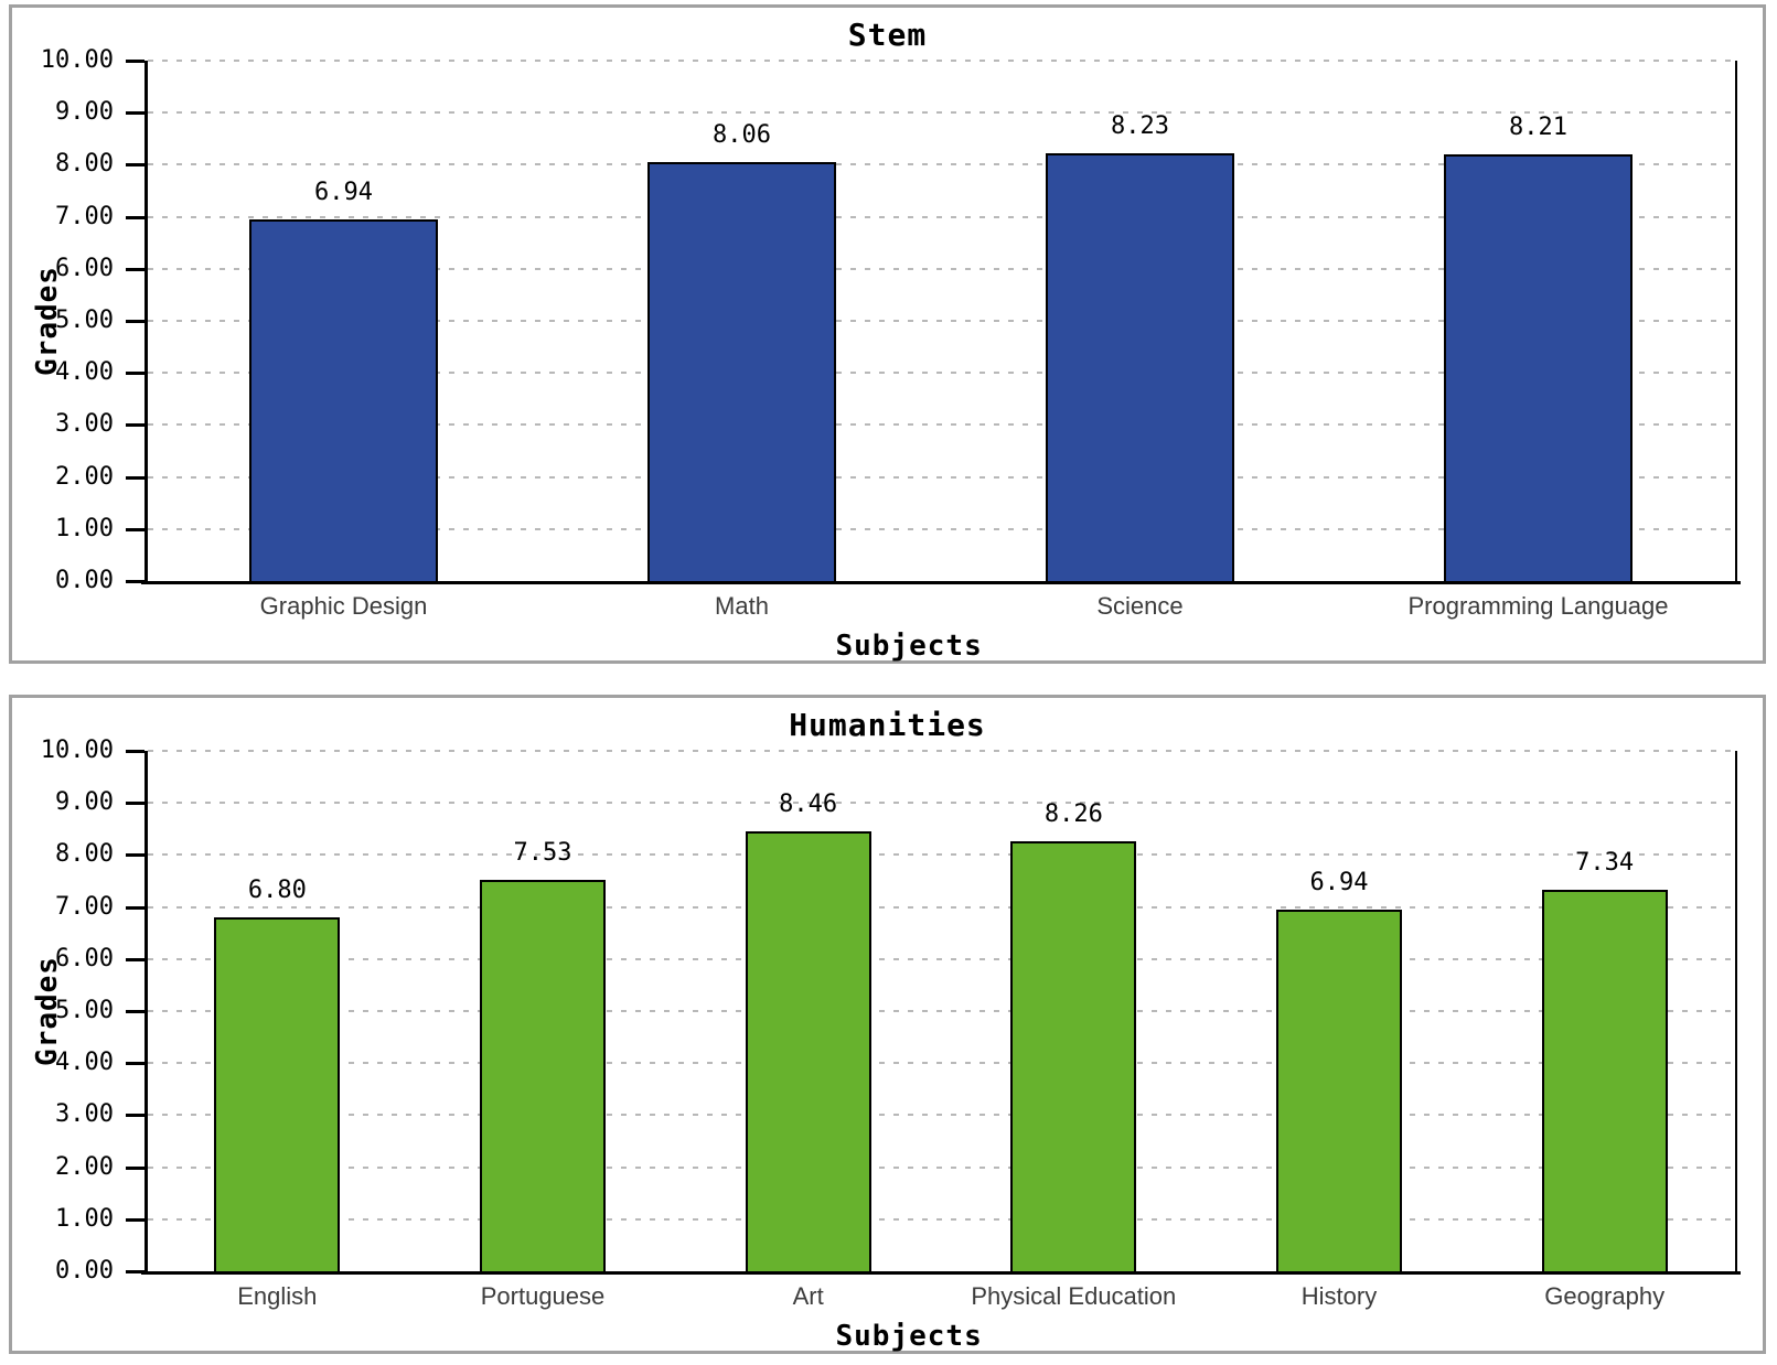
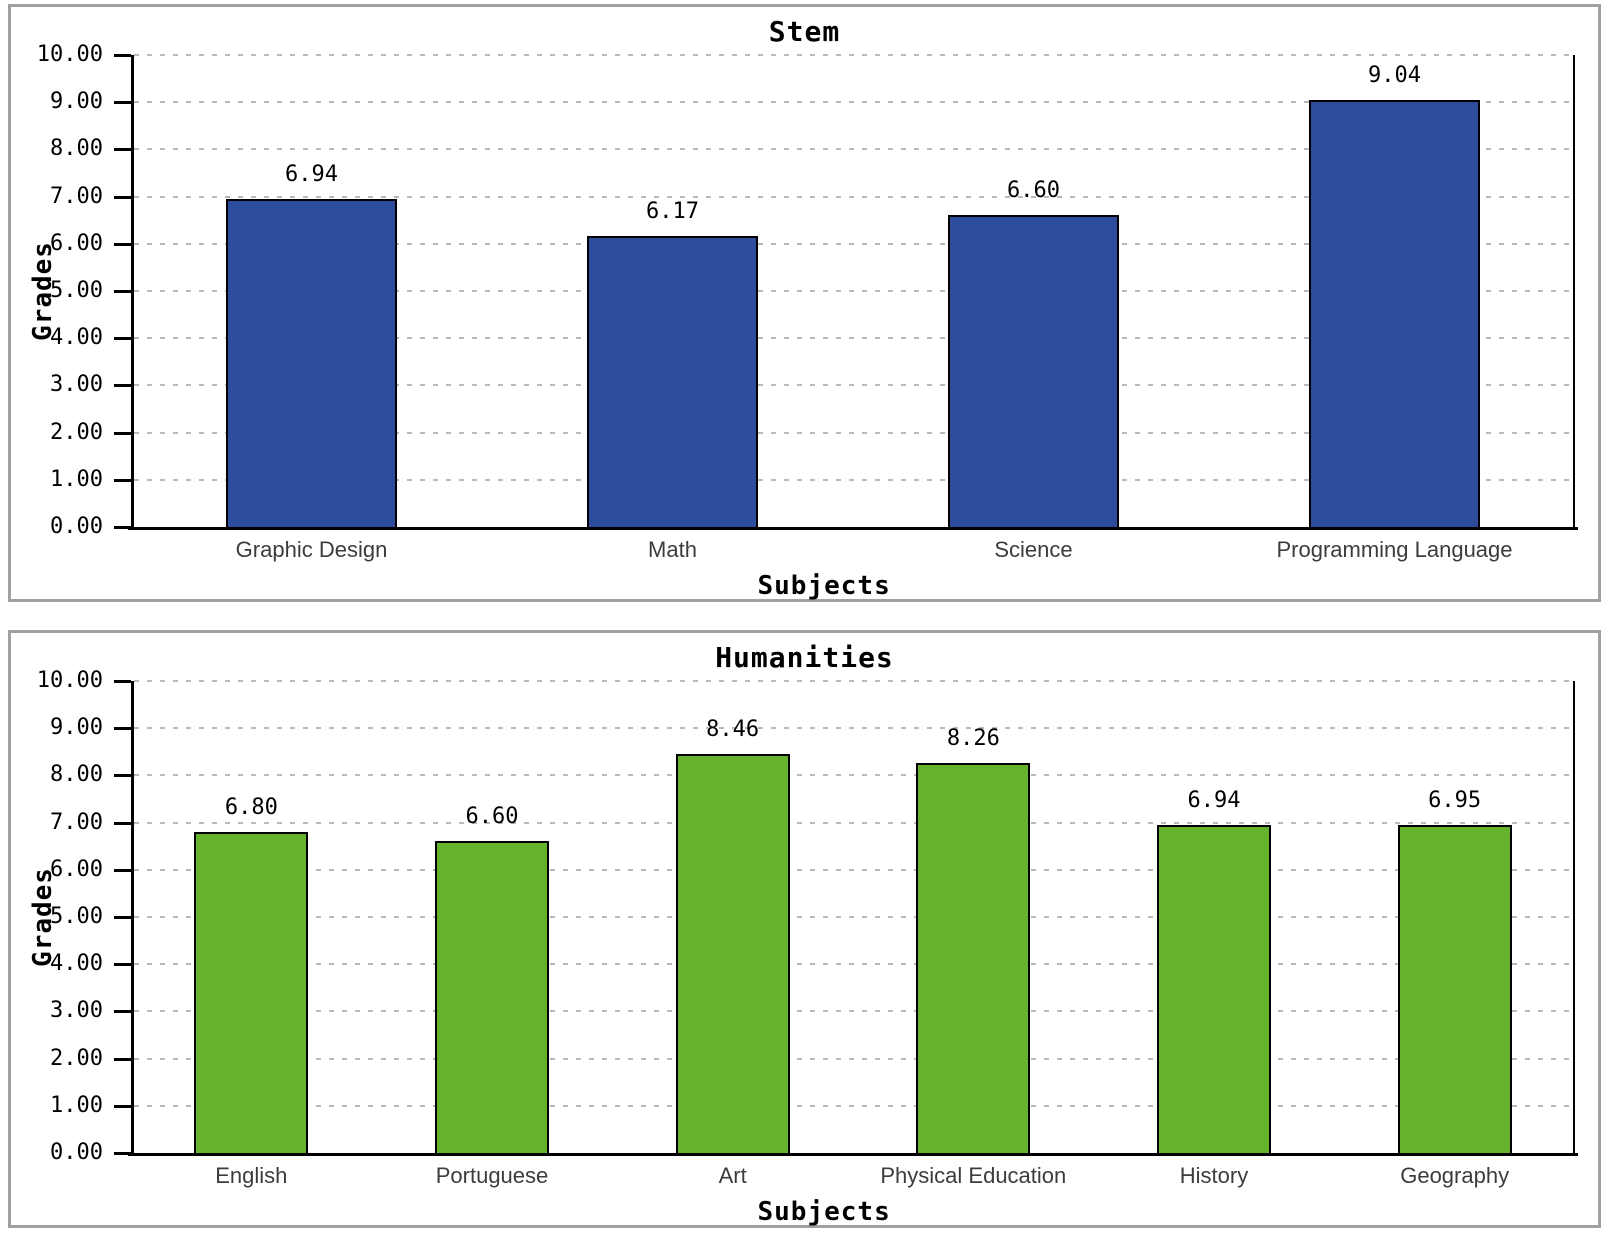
Stem/Math: 8.06 -> 6.17
Stem/Science: 8.23 -> 6.60
Stem/Programming Language: 8.21 -> 9.04
Humanities/Portuguese: 7.53 -> 6.60
Humanities/Geography: 7.34 -> 6.95
